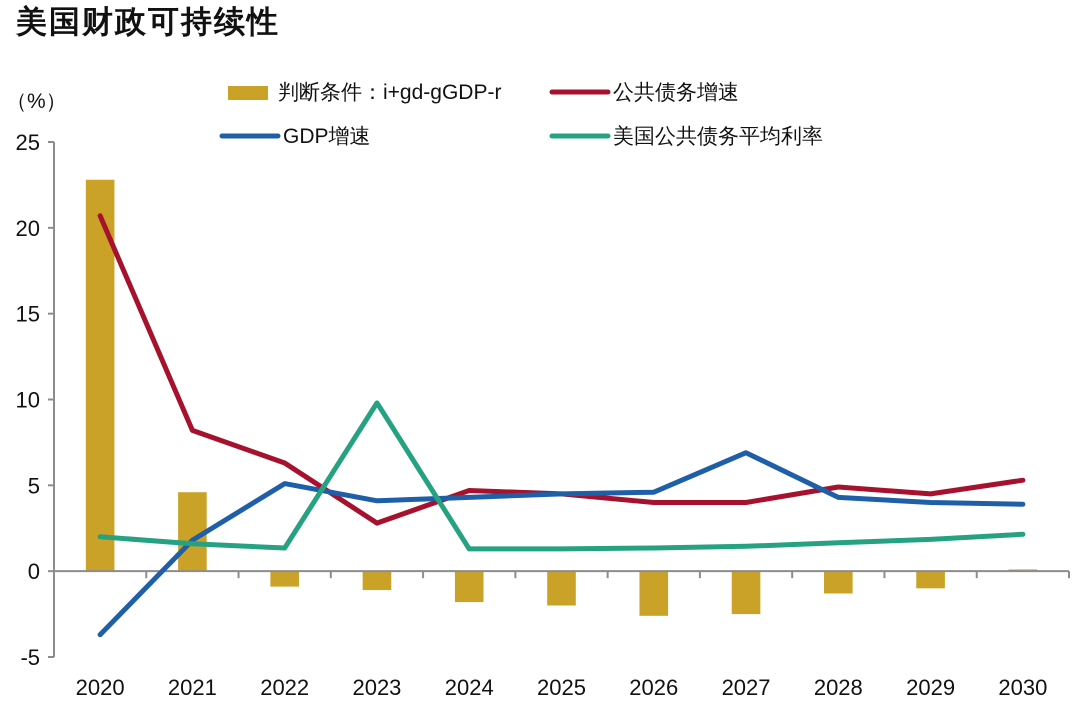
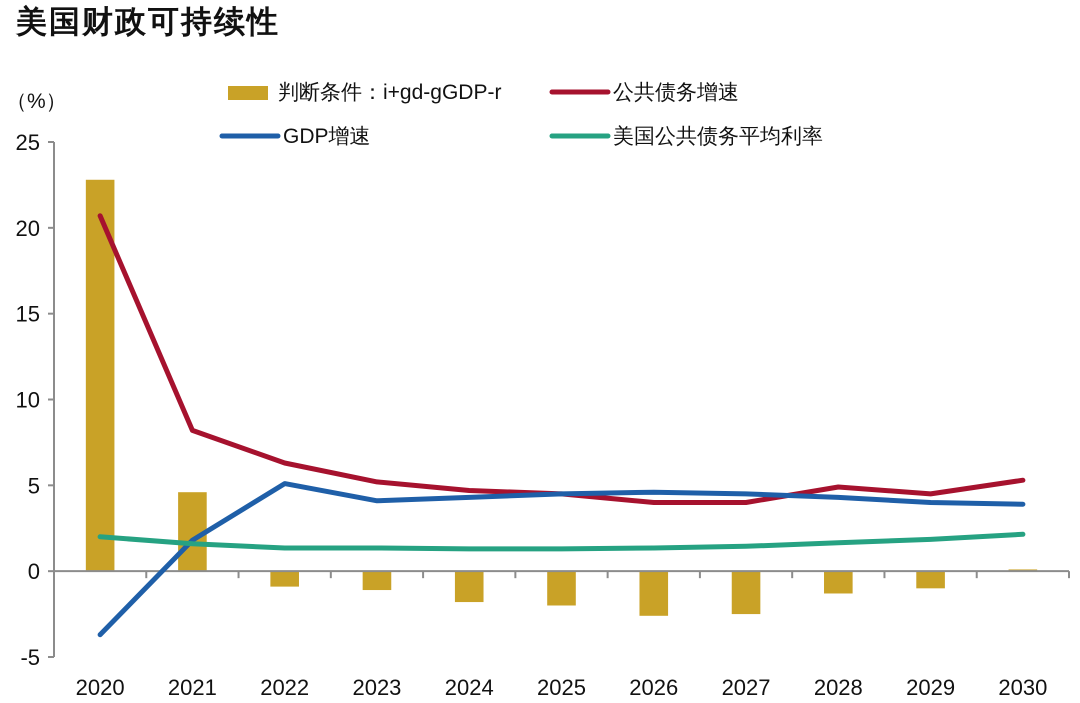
公共债务增速/2023: 2.8 -> 5.2
美国公共债务平均利率/2023: 9.8 -> 1.4
GDP增速/2027: 6.9 -> 4.5
